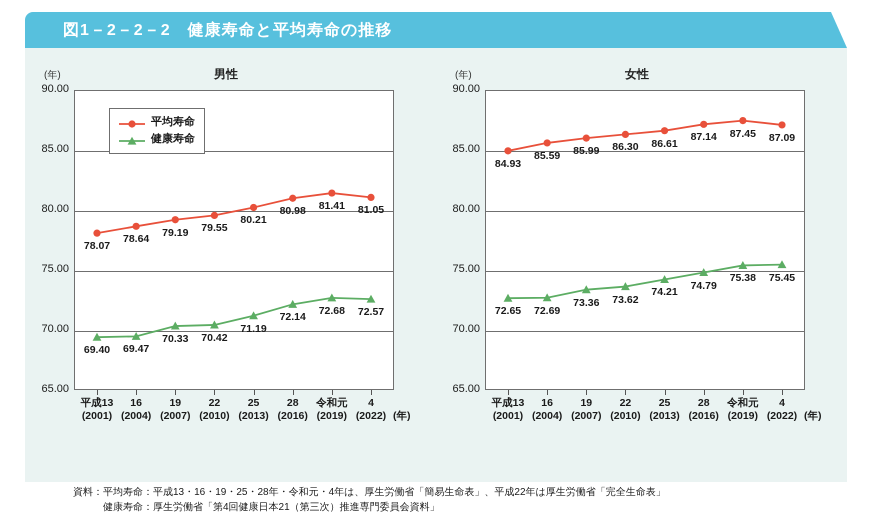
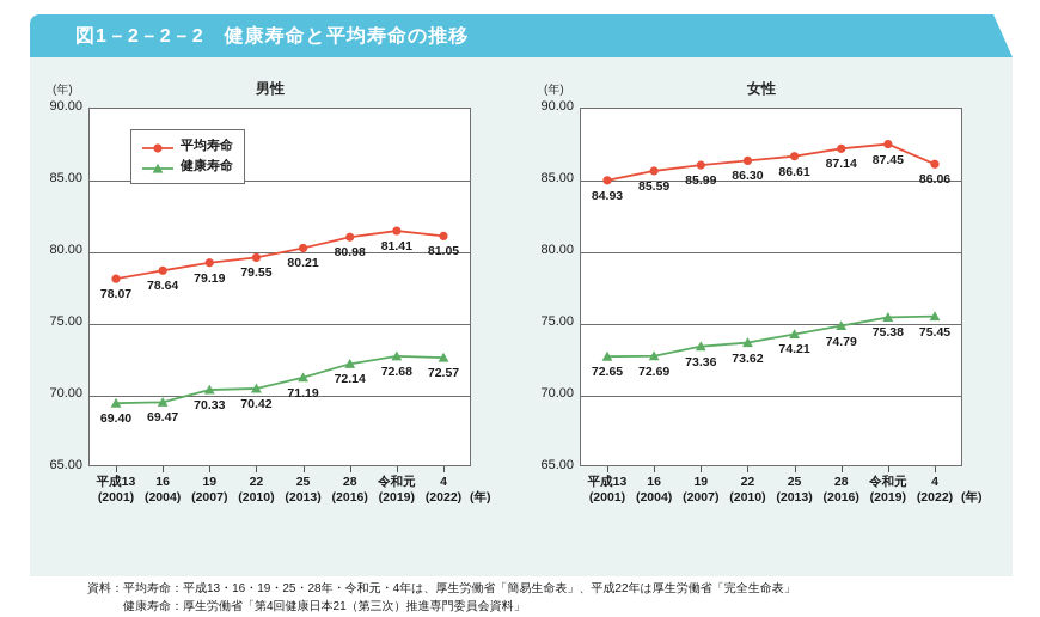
女性/平均寿命/4 (2022): 87.09 -> 86.06
